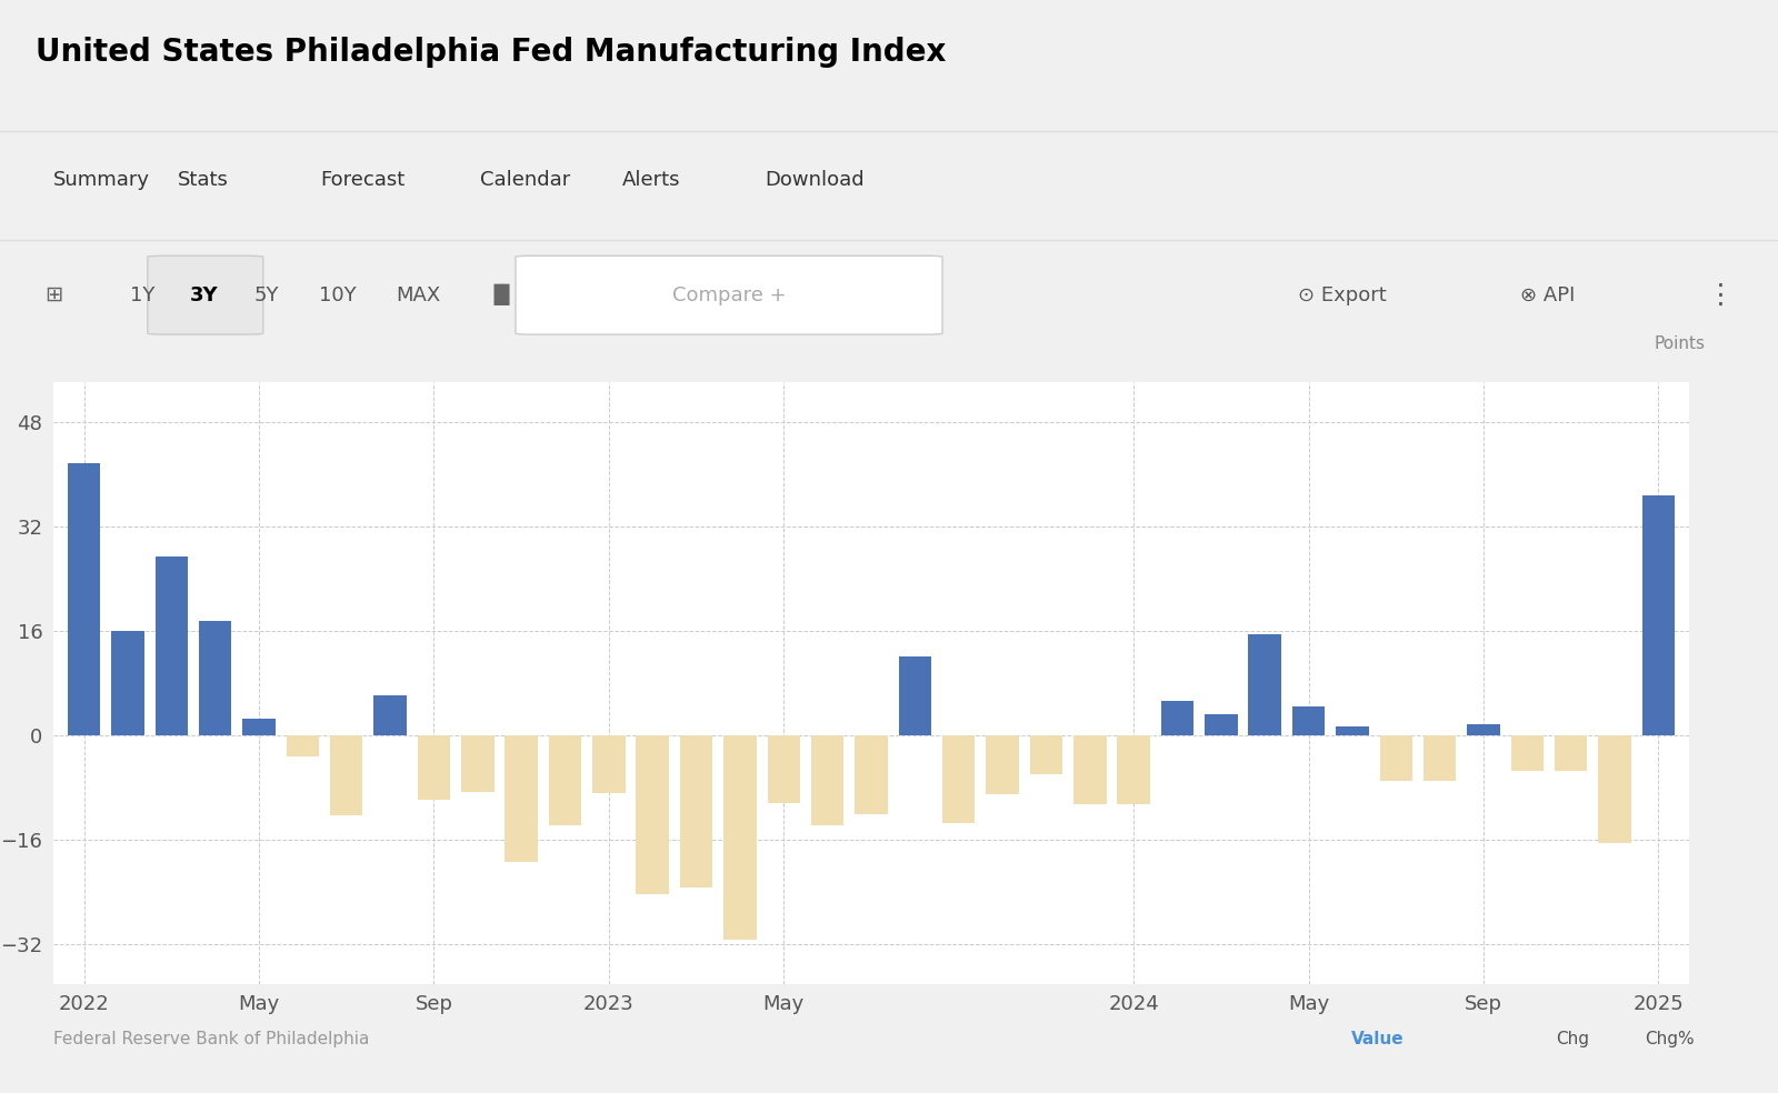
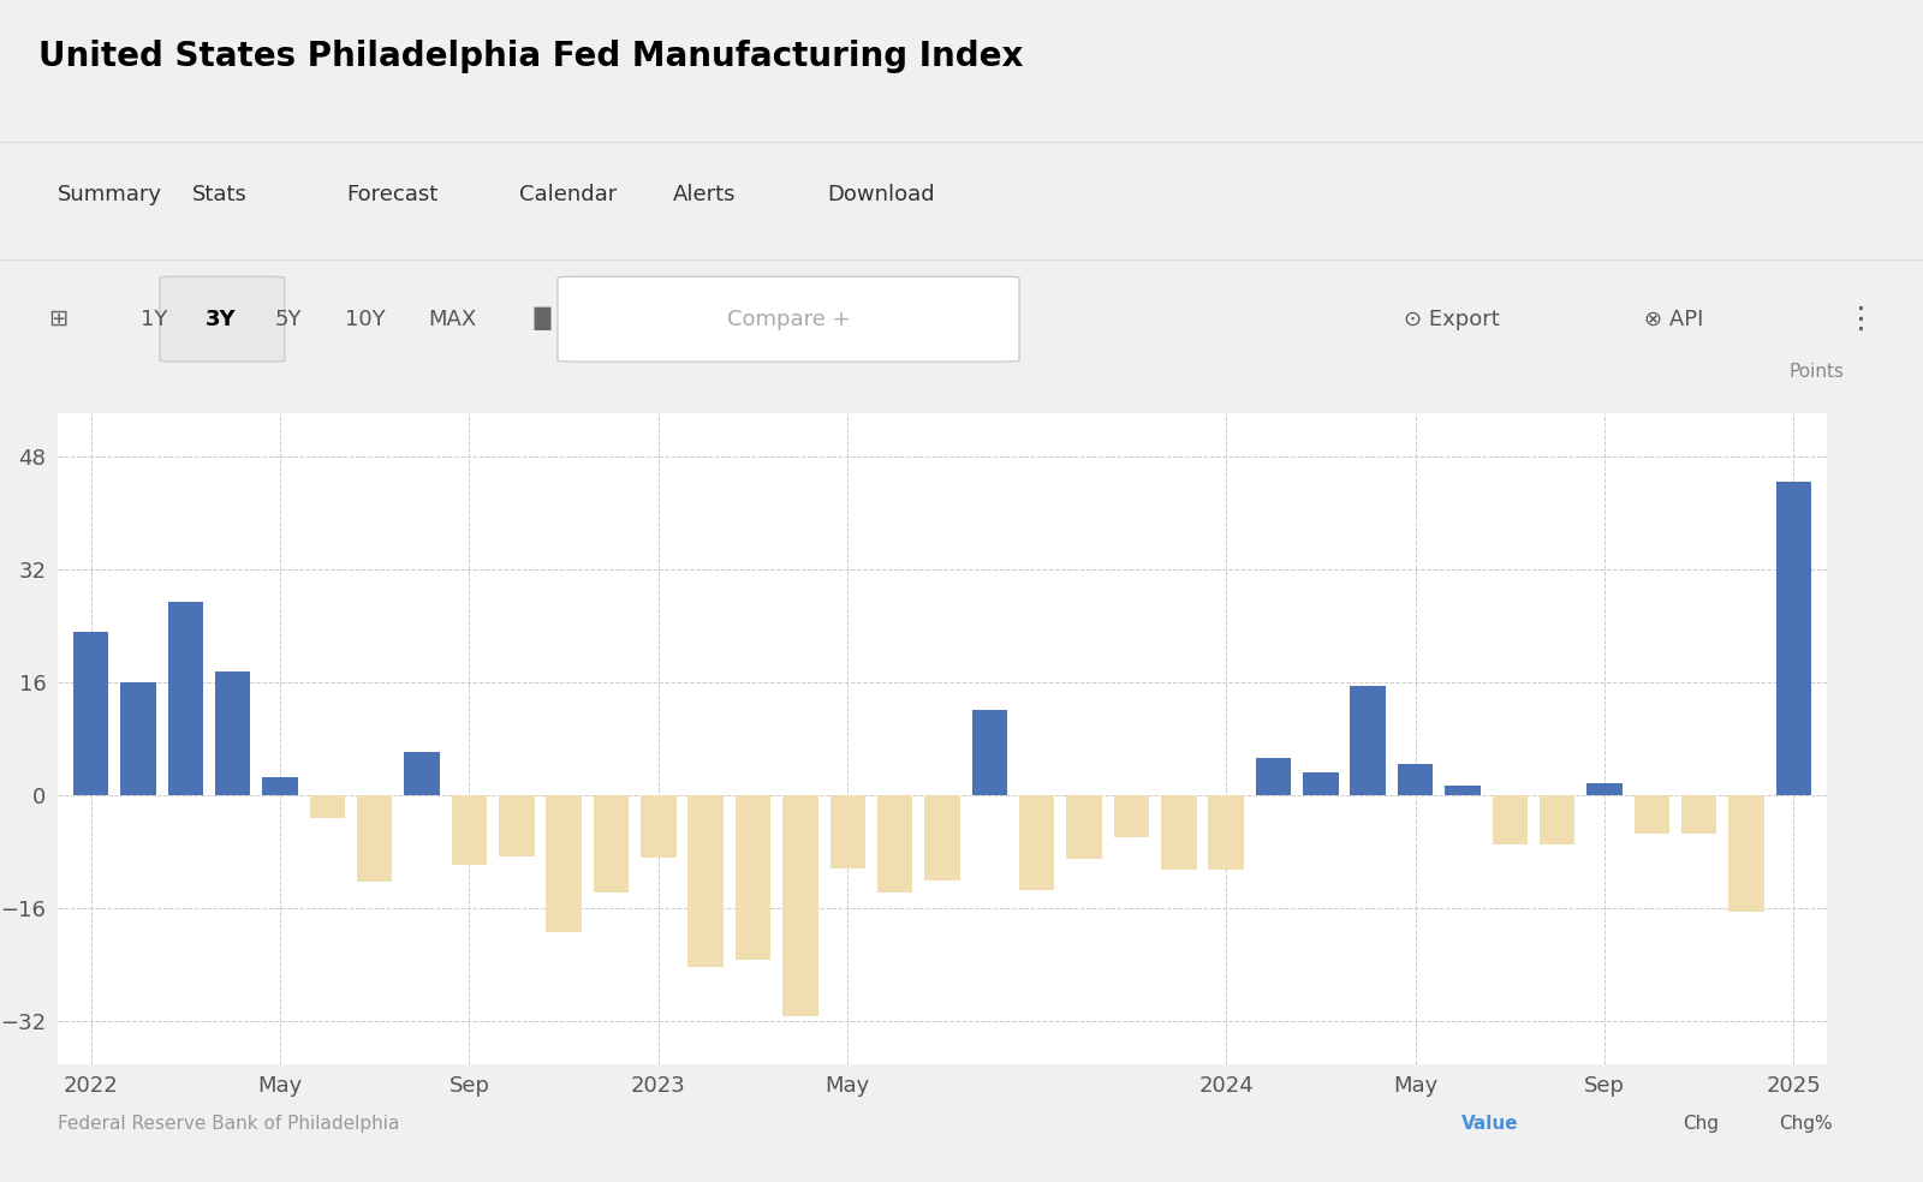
2022: 41.6 -> 23.2
2025: 36.8 -> 44.3
